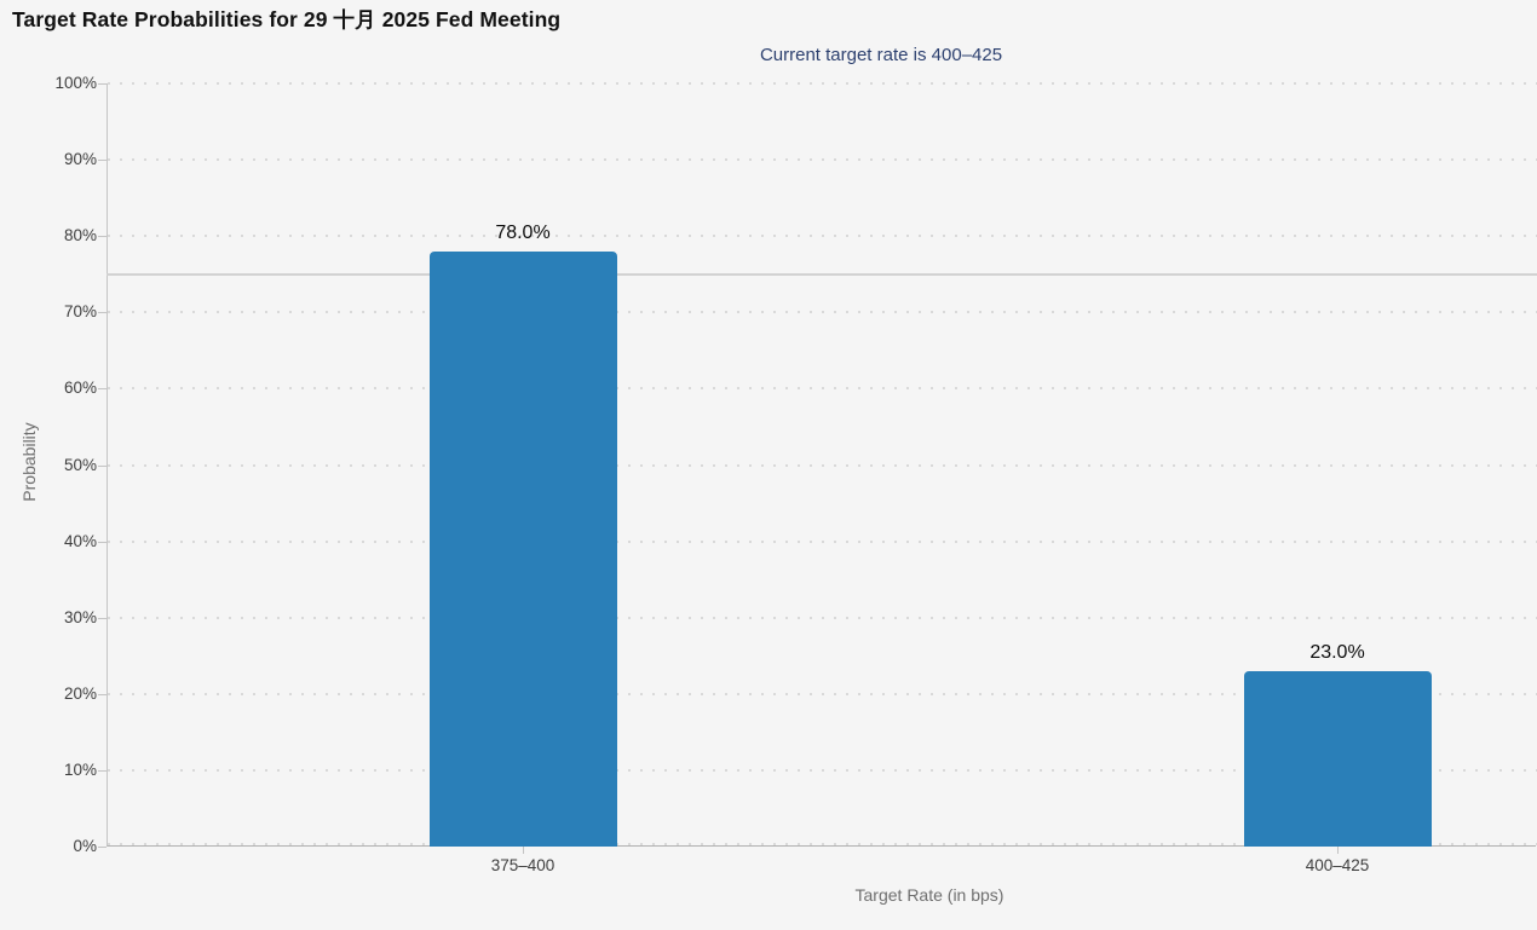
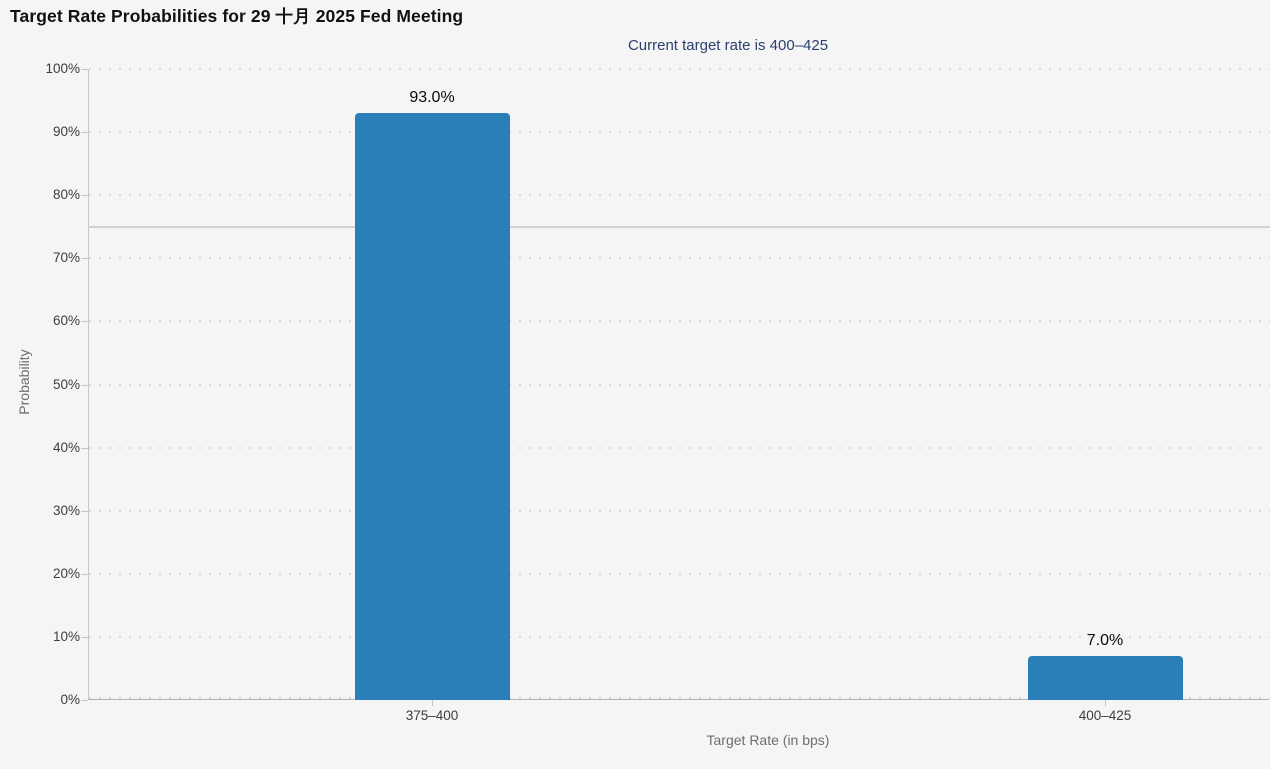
375–400: 78.0% -> 93.0%
400–425: 23.0% -> 7.0%
